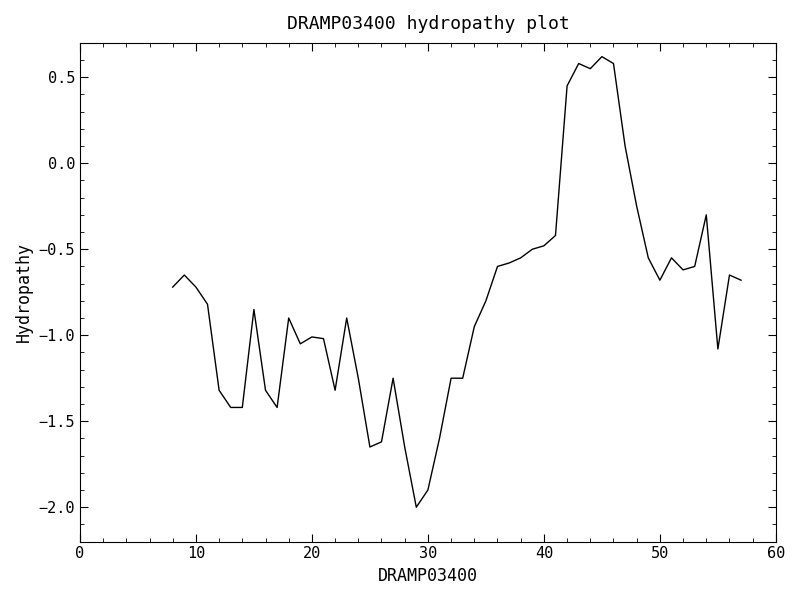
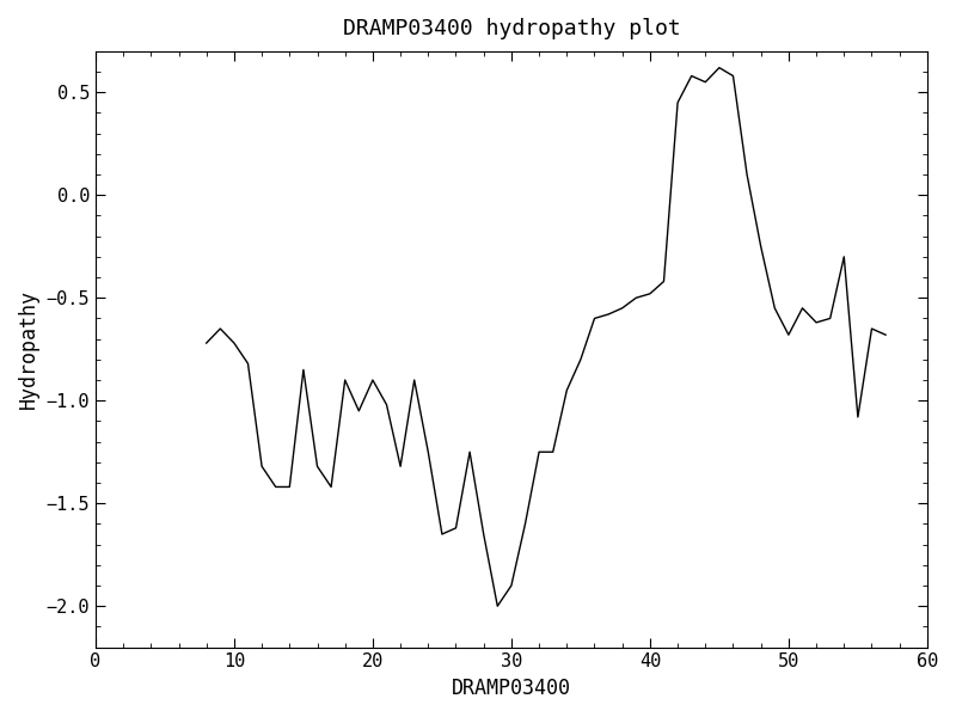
20: -1.01 -> -0.90
